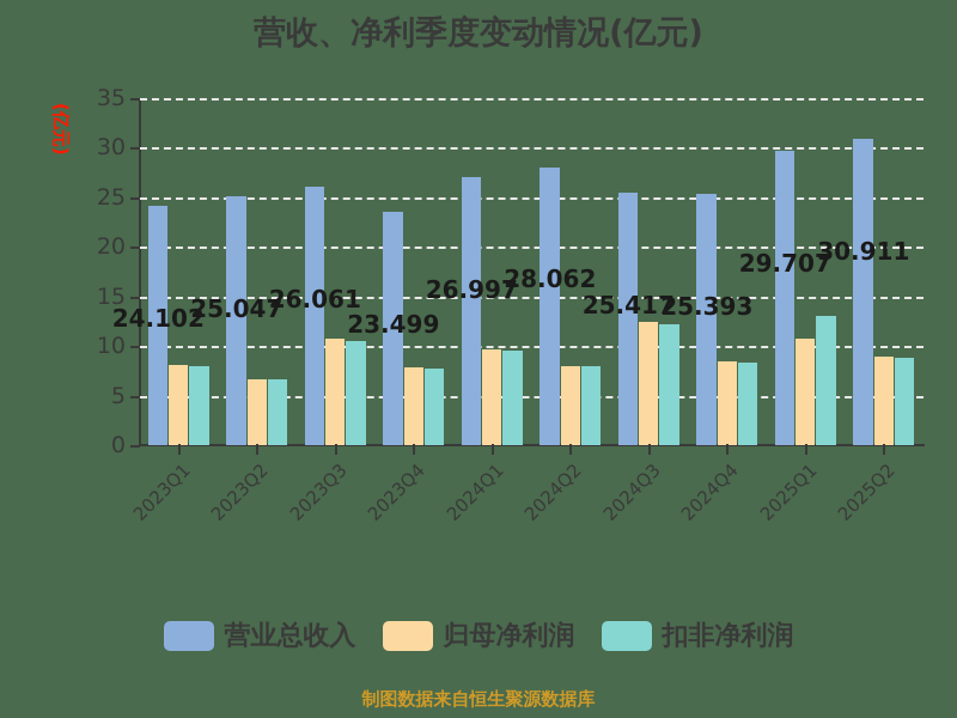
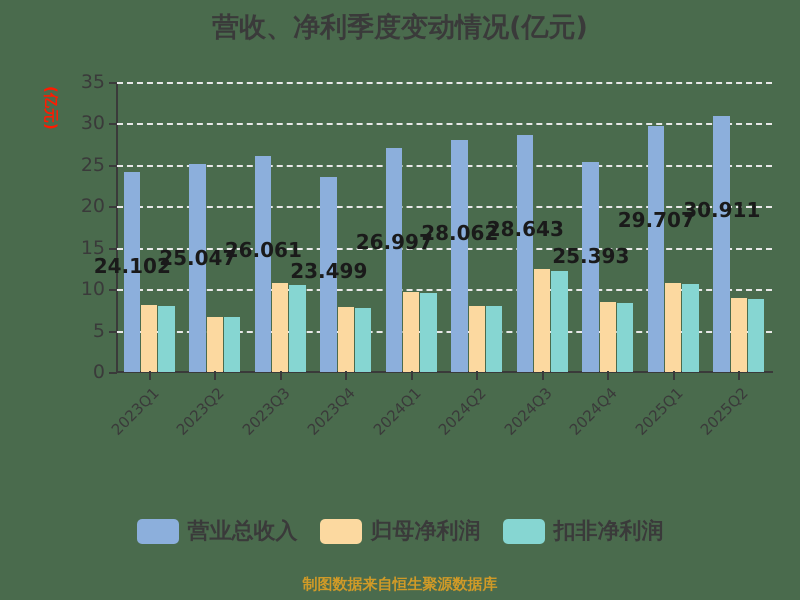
营业总收入/2024Q3: 25.417 -> 28.643
扣非净利润/2025Q1: 13 -> 11
